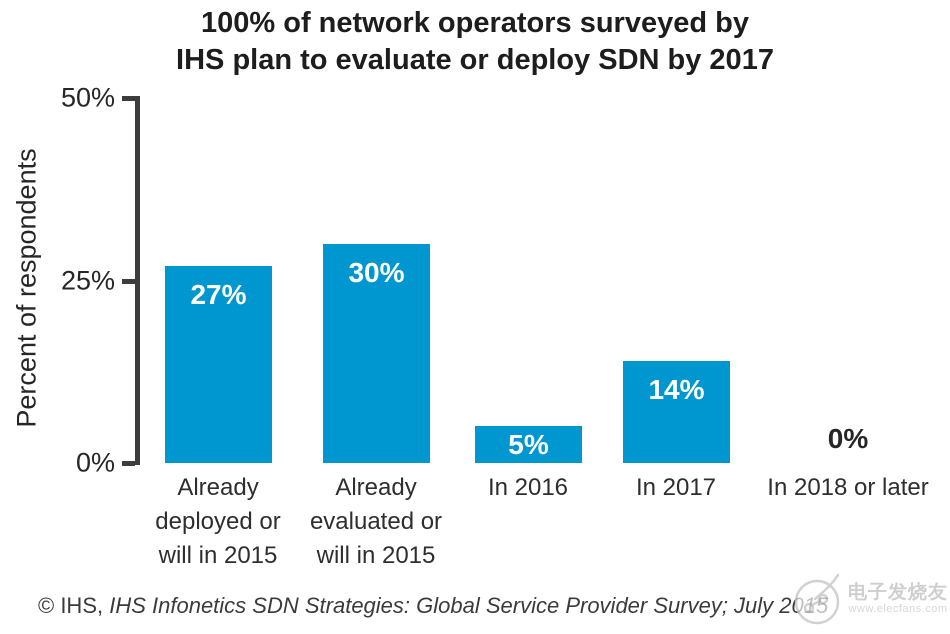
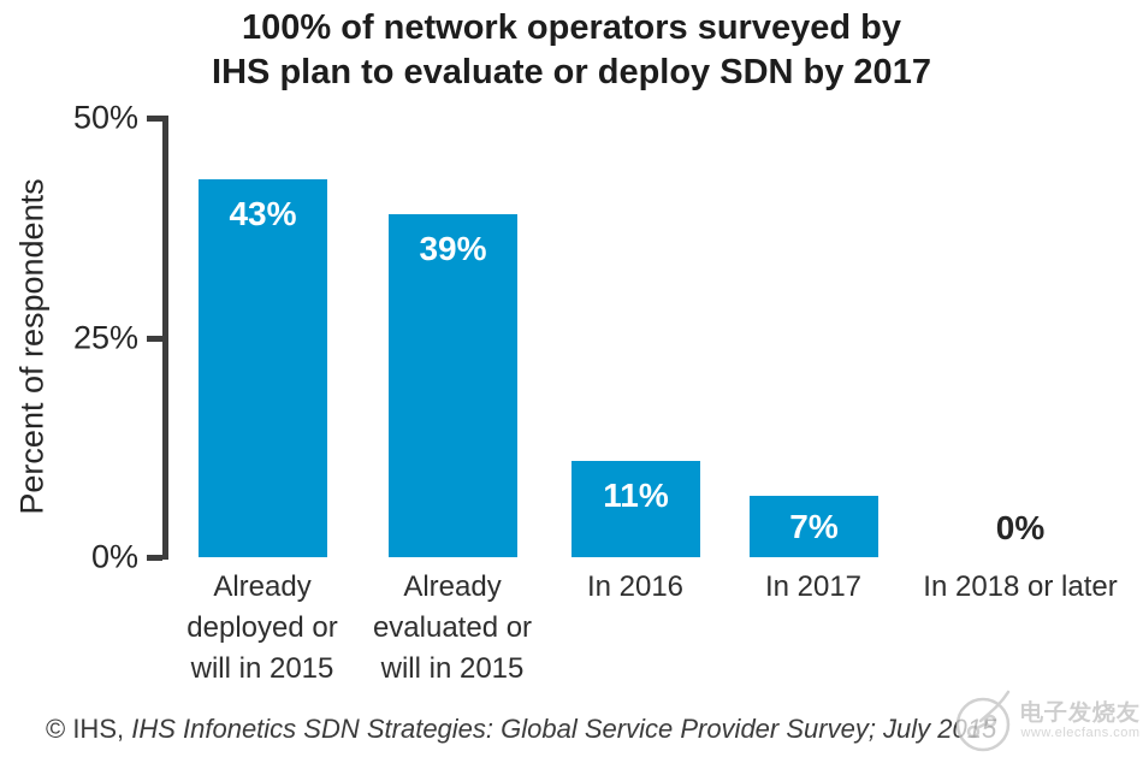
Already deployed or will in 2015: 27% -> 43%
Already evaluated or will in 2015: 30% -> 39%
In 2016: 5% -> 11%
In 2017: 14% -> 7%
